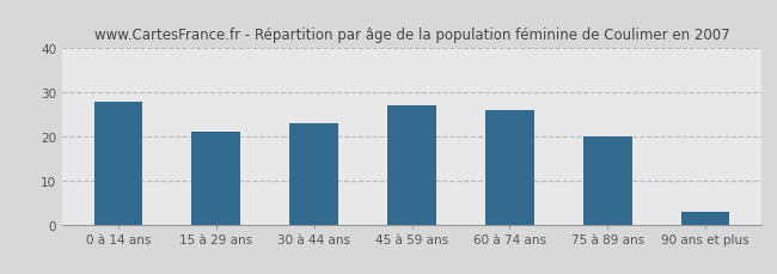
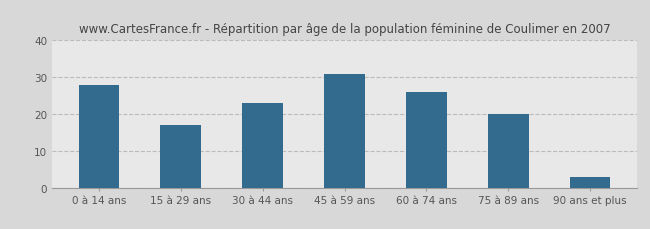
15 à 29 ans: 21 -> 17
45 à 59 ans: 27 -> 31
